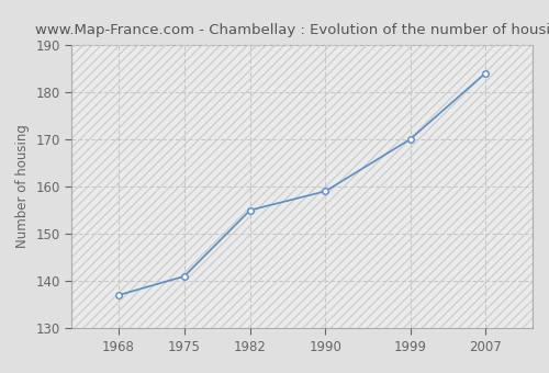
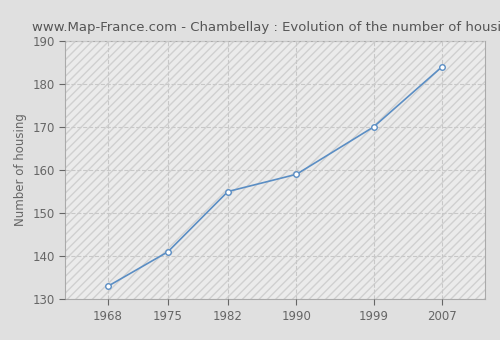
1968: 137 -> 133
